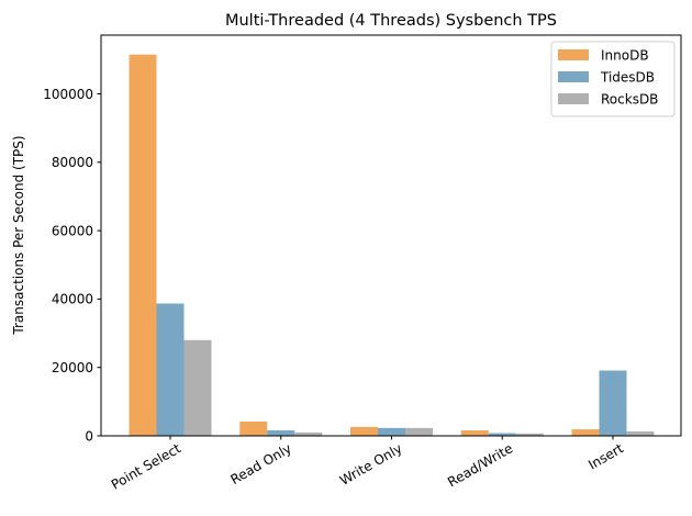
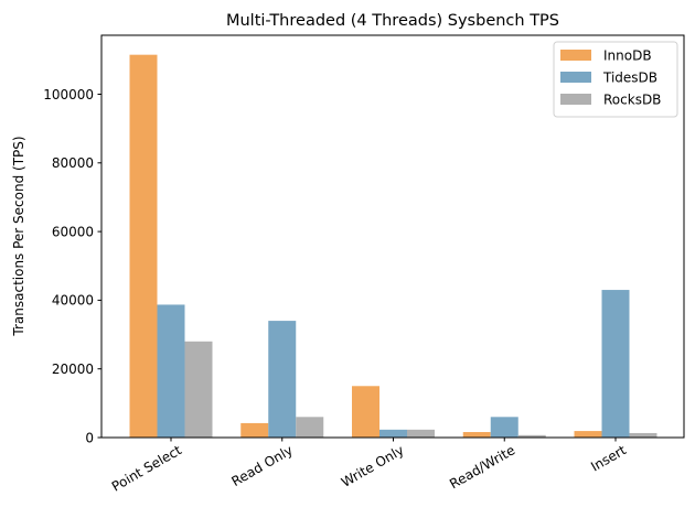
TidesDB/Read Only: 2000 -> 34000
RocksDB/Read Only: 1000 -> 6000
InnoDB/Write Only: 3000 -> 15000
TidesDB/Read/Write: 1000 -> 6000
TidesDB/Insert: 19000 -> 43000
